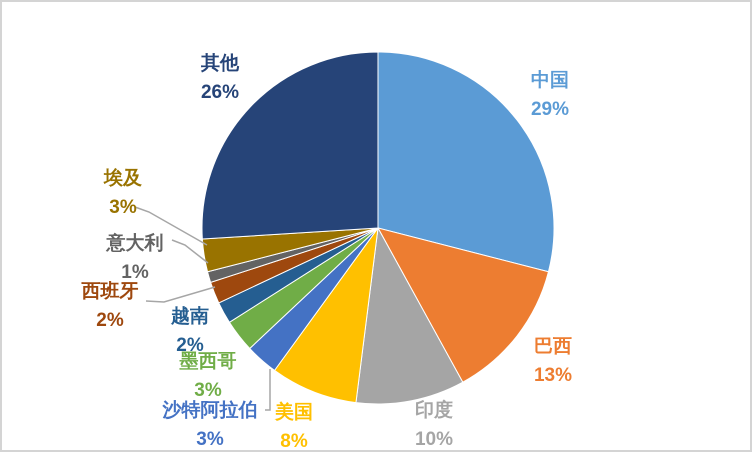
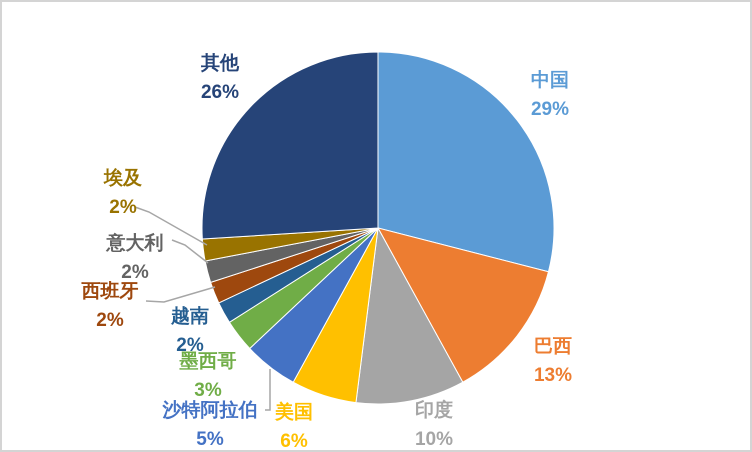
美国: 8% -> 6%
沙特阿拉伯: 3% -> 5%
意大利: 1% -> 2%
埃及: 3% -> 2%
